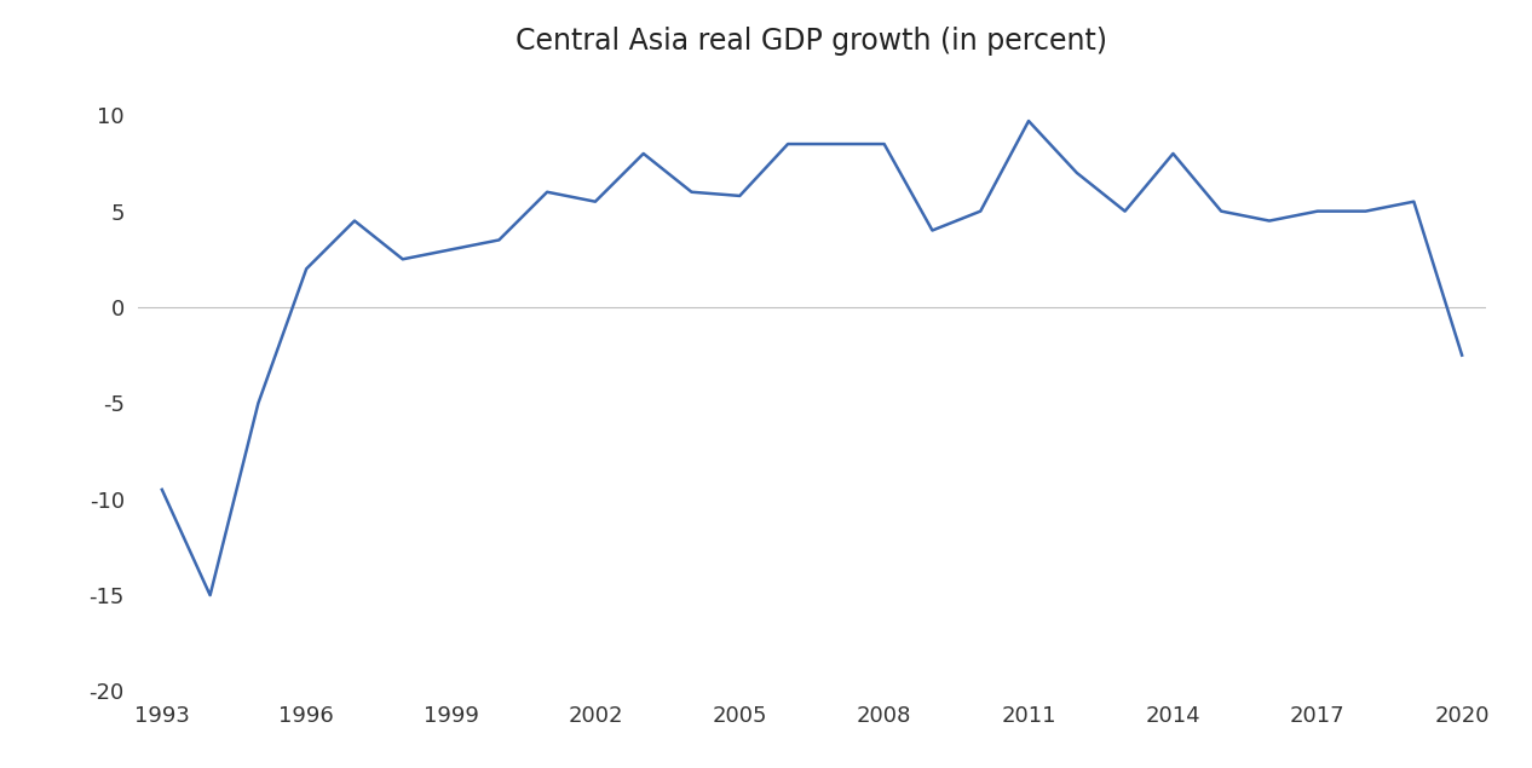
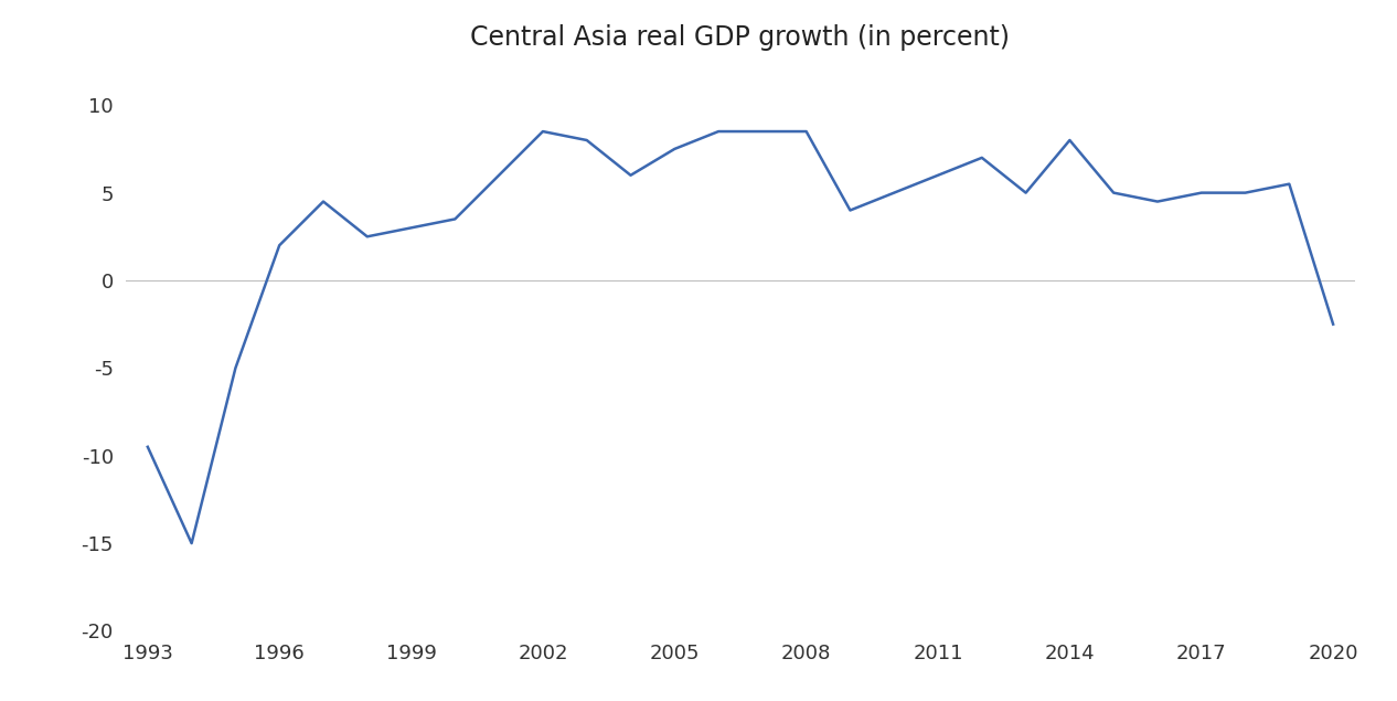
2002: 5.5 -> 8.5
2005: 5.8 -> 7.5
2011: 9.7 -> 6.0
